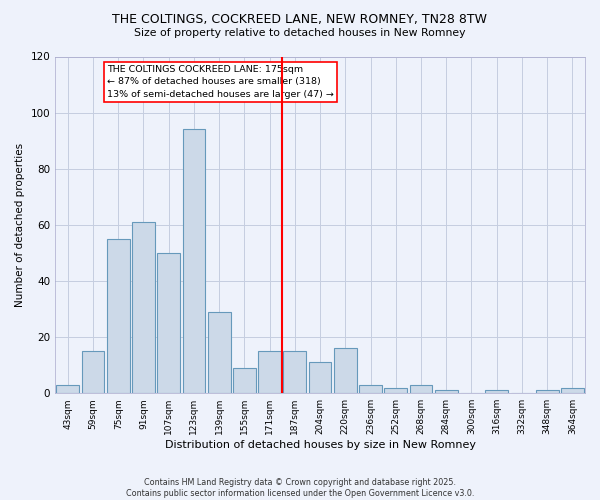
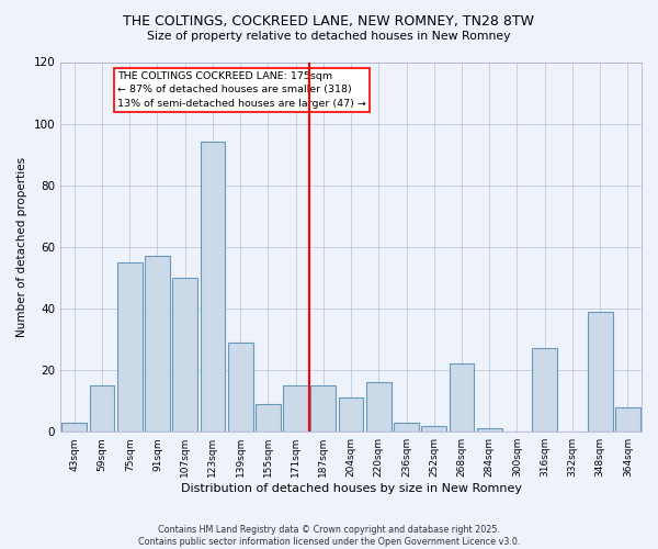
91sqm: 61 -> 57
268sqm: 3 -> 22
316sqm: 1 -> 27
348sqm: 1 -> 39
364sqm: 2 -> 8
